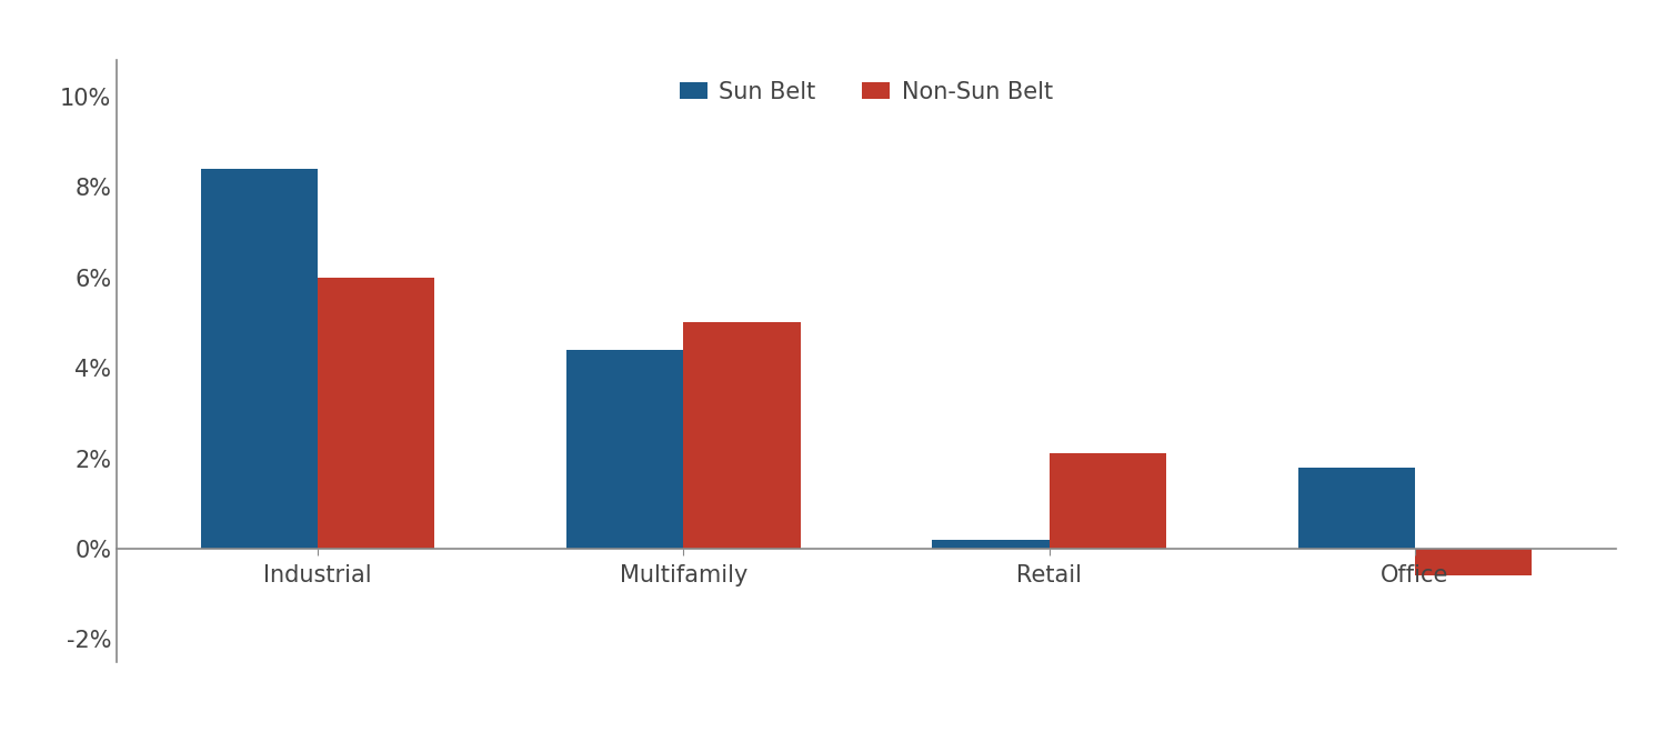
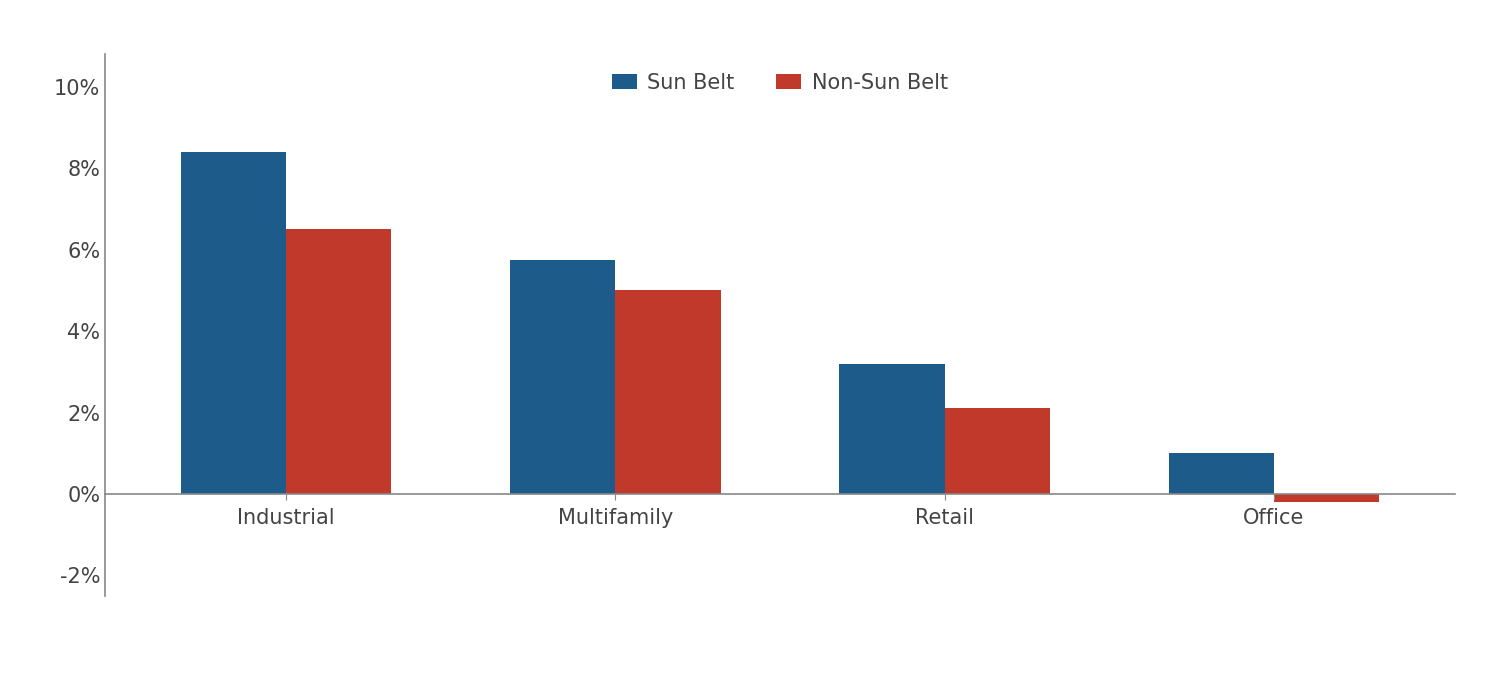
Non-Sun Belt/Industrial: 6.0% -> 6.5%
Sun Belt/Multifamily: 4.40% -> 5.75%
Sun Belt/Retail: 0.20% -> 3.20%
Sun Belt/Office: 1.80% -> 1.00%
Non-Sun Belt/Office: -0.6% -> -0.2%
